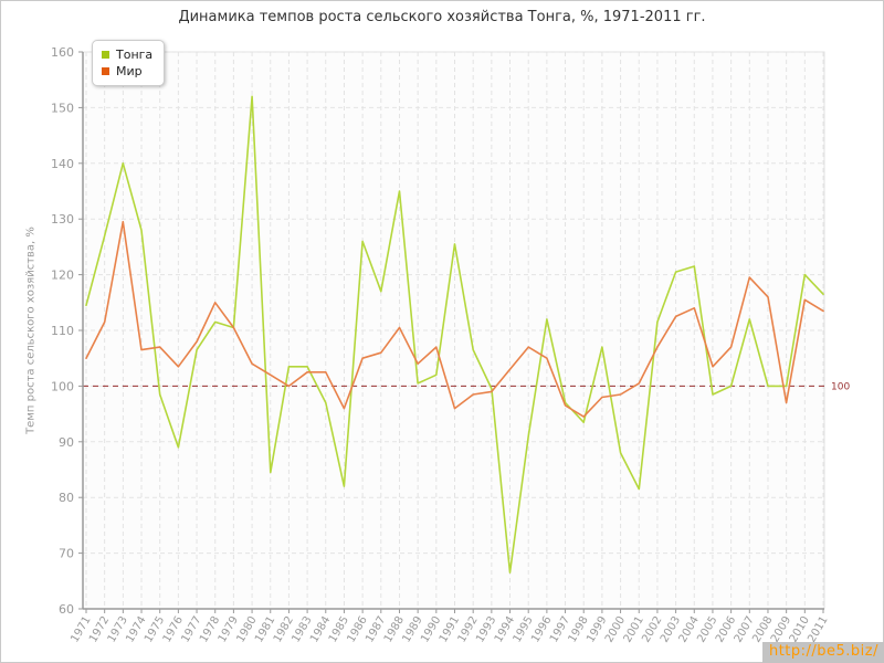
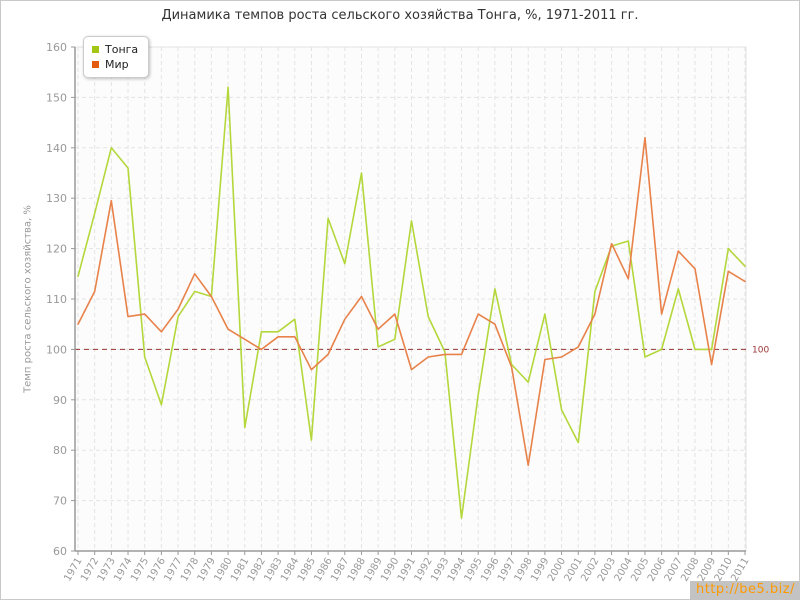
Тонга/1974: 128 -> 136
Тонга/1984: 97 -> 106
Мир/1986: 105 -> 99
Мир/1994: 103 -> 99
Мир/1998: 94 -> 77
Мир/2003: 112 -> 121
Мир/2005: 104 -> 142
